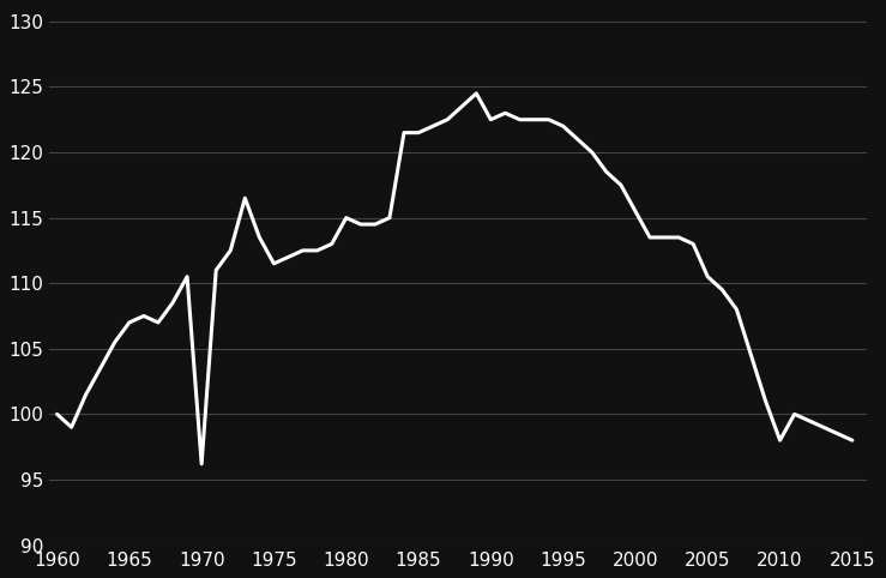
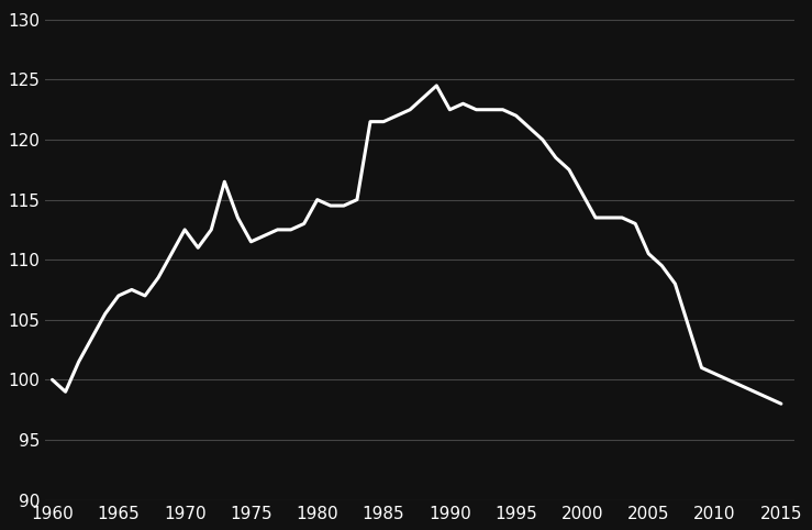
1970: 96.2 -> 112.5
2010: 98.0 -> 100.5
